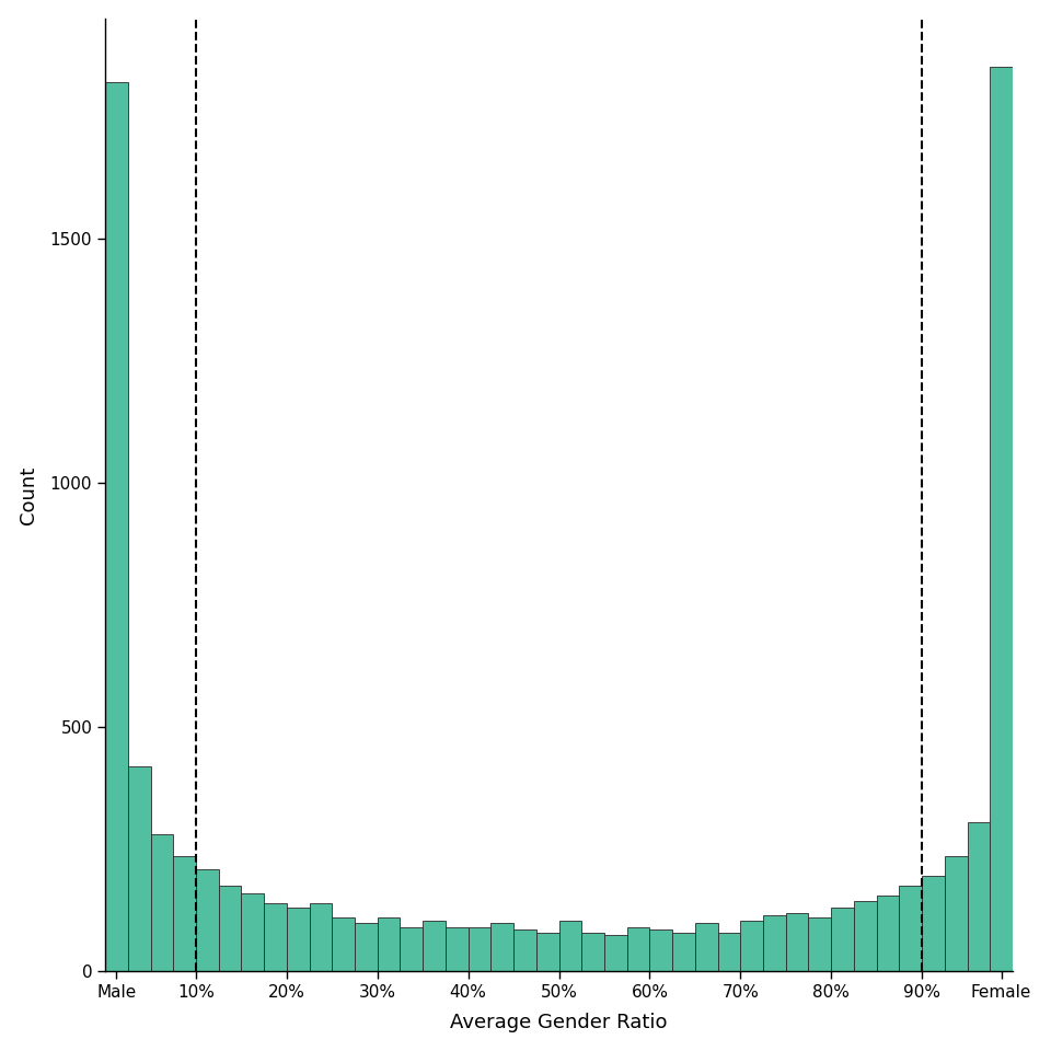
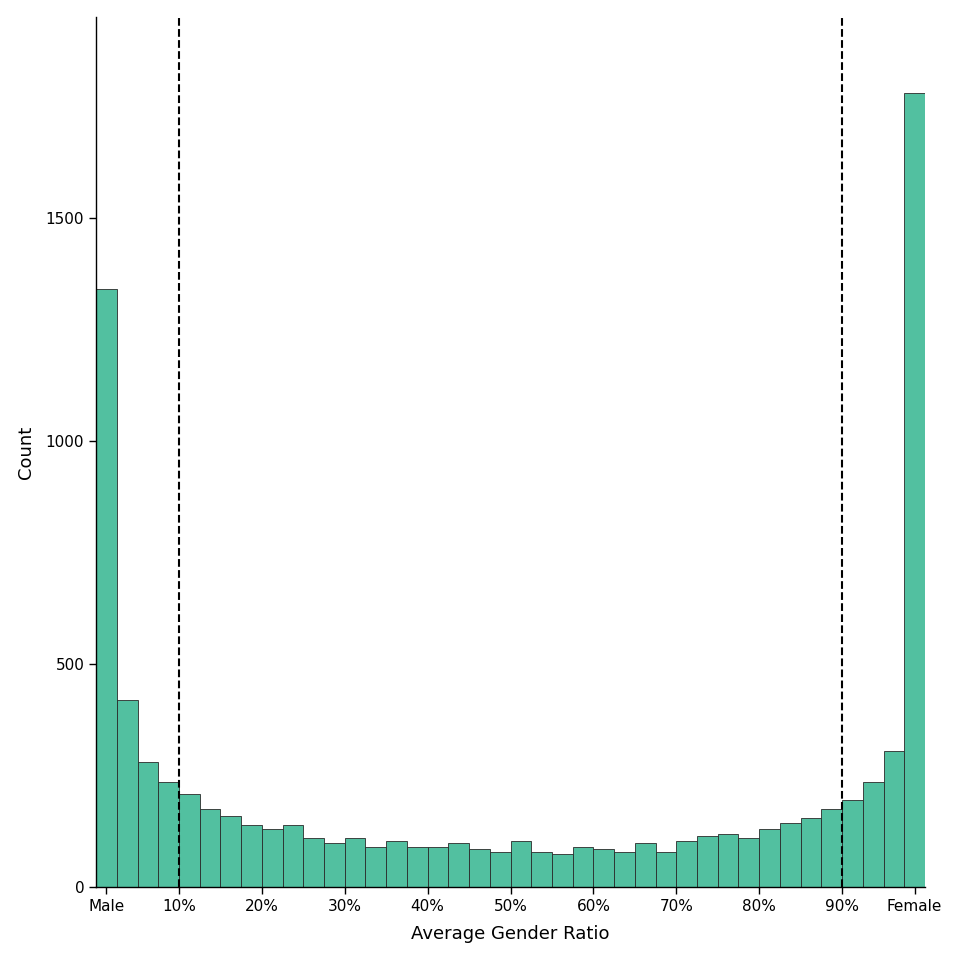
Male: 1820 -> 1340
Female: 1850 -> 1780
